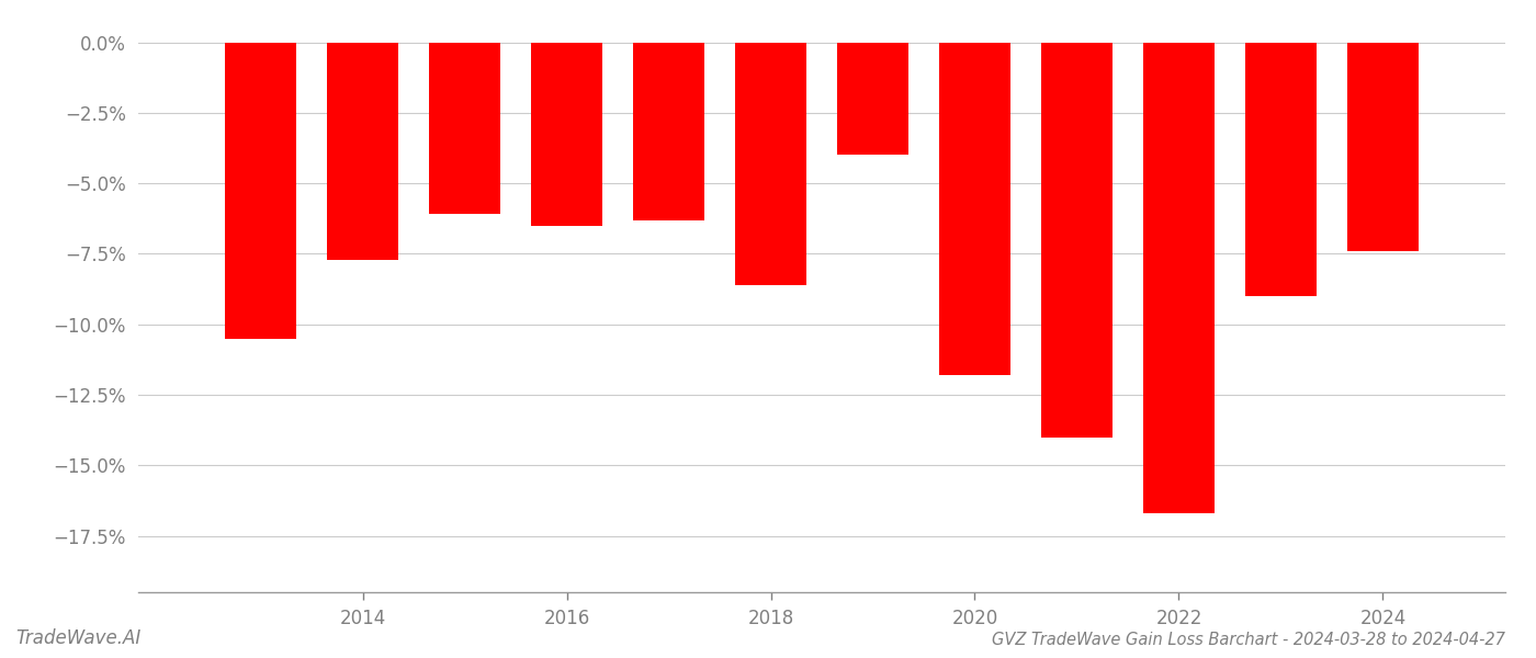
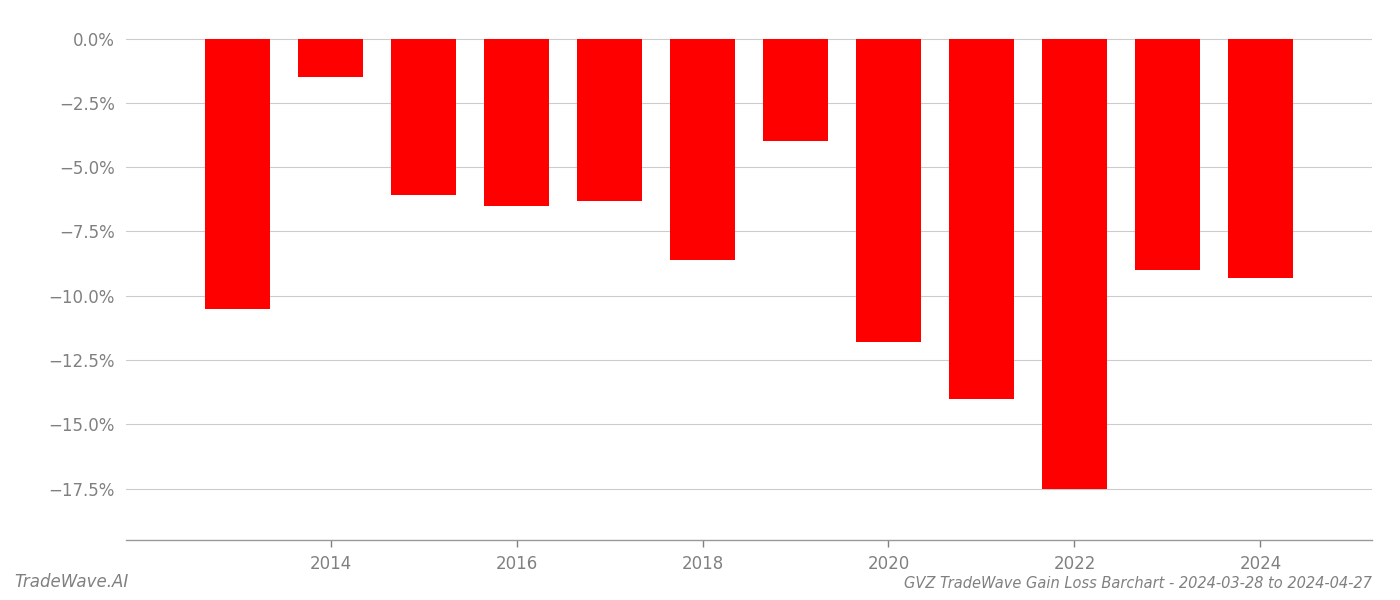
2014: -7.7% -> -1.5%
2022: -16.7% -> -17.5%
2024: -7.4% -> -9.3%
